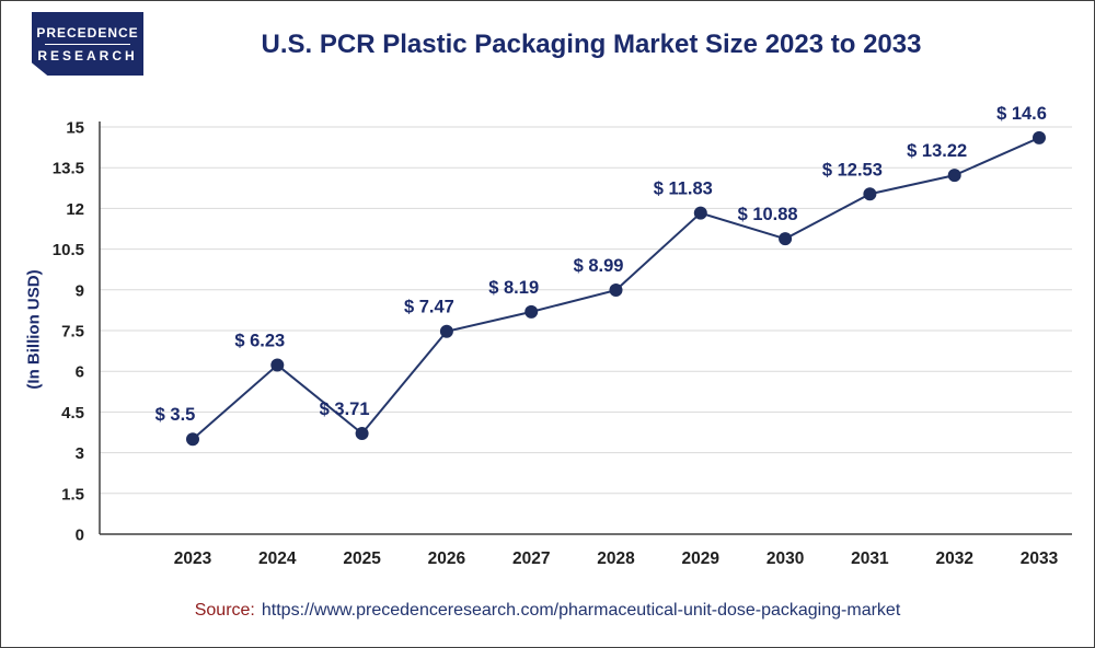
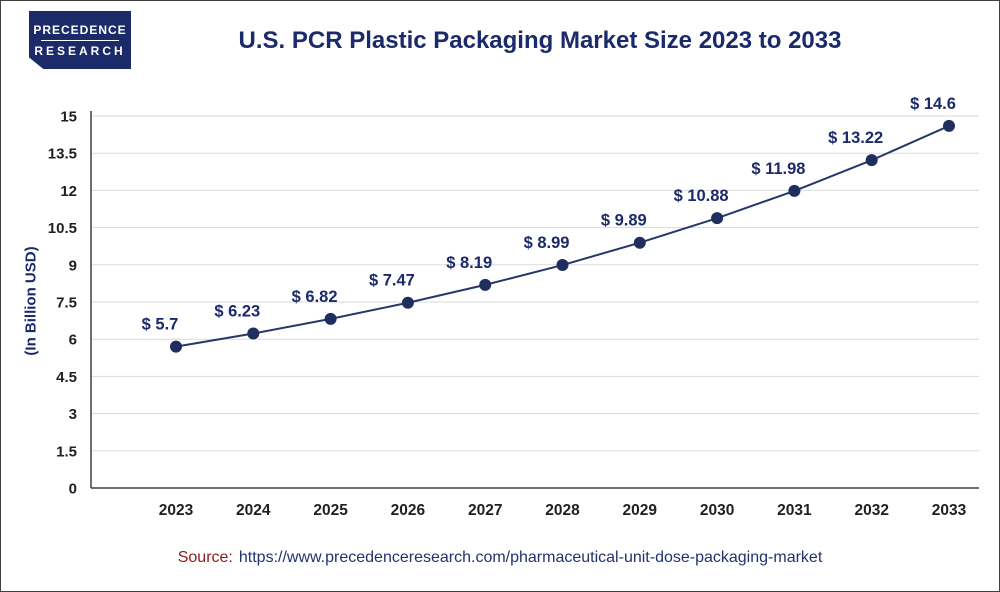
2023: 3.5 -> 5.7
2025: 3.71 -> 6.82
2029: 11.83 -> 9.89
2031: 12.53 -> 11.98
